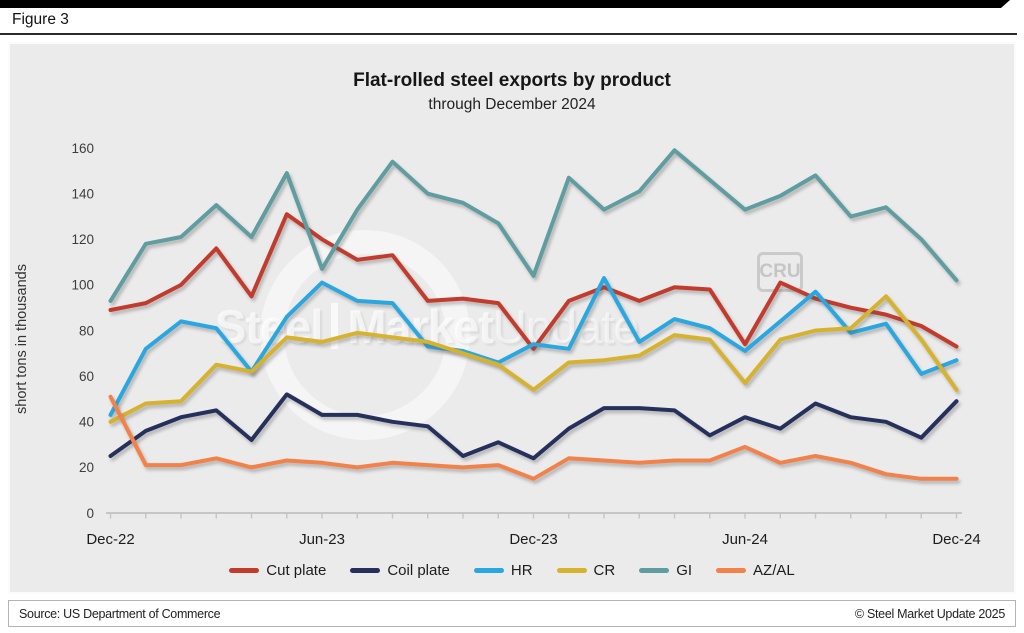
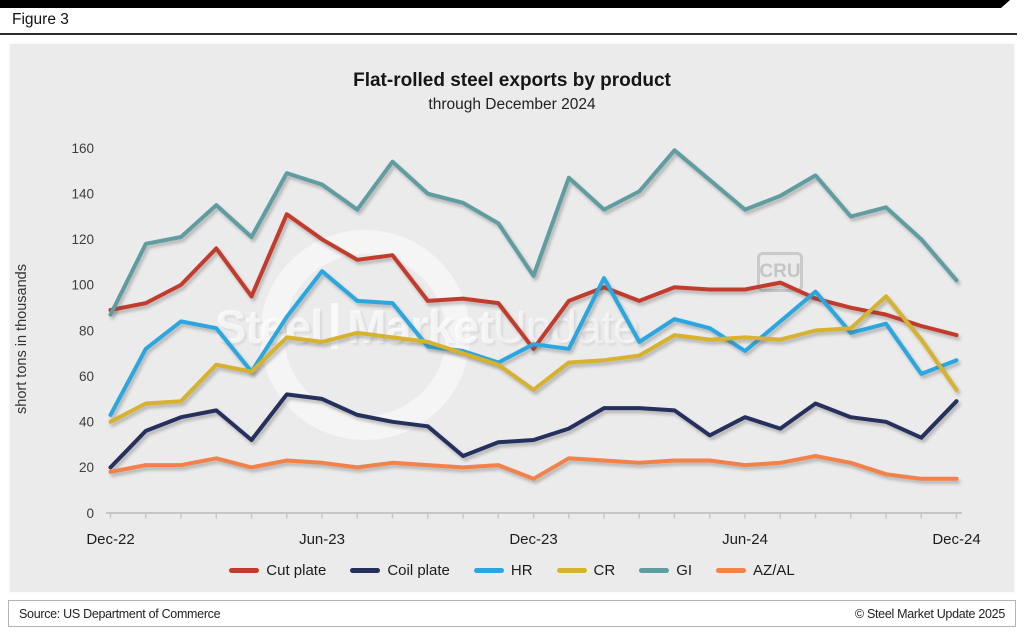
Coil plate/Dec-22: 25 -> 20
GI/Dec-22: 93 -> 87
AZ/AL/Dec-22: 51 -> 18
Coil plate/Jun-23: 43 -> 50
HR/Jun-23: 101 -> 106
GI/Jun-23: 107 -> 144
Coil plate/Dec-23: 24 -> 32
Cut plate/Jun-24: 74 -> 98
CR/Jun-24: 57 -> 77
AZ/AL/Jun-24: 29 -> 21
Cut plate/Dec-24: 73 -> 78
